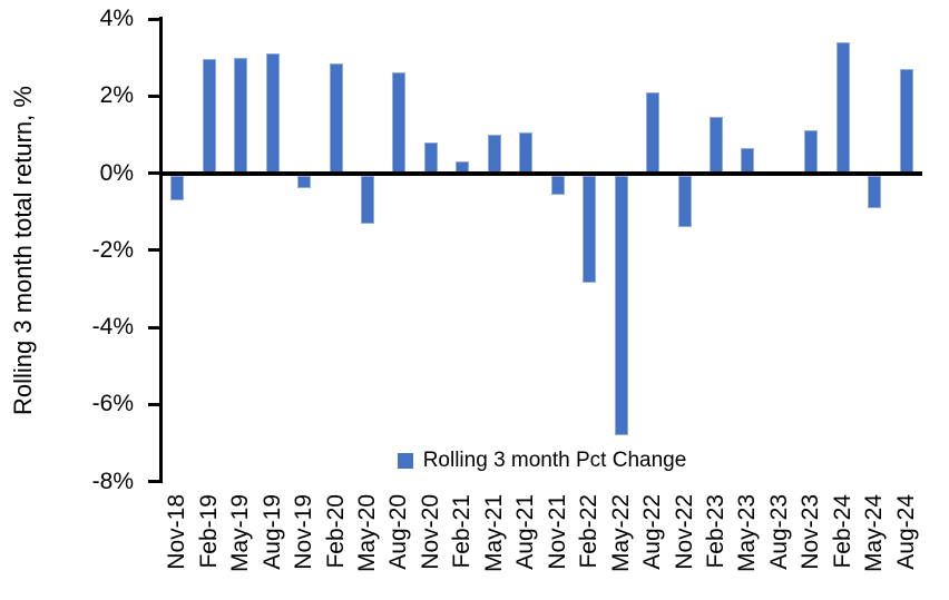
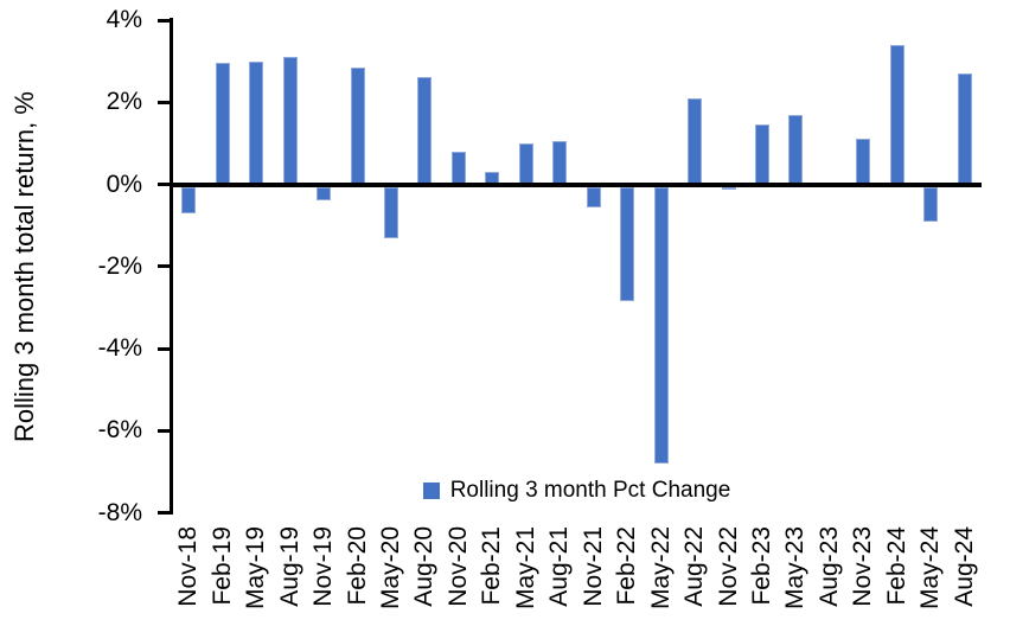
Nov-22: -1.4% -> -0.1%
May-23: 0.7% -> 1.7%
